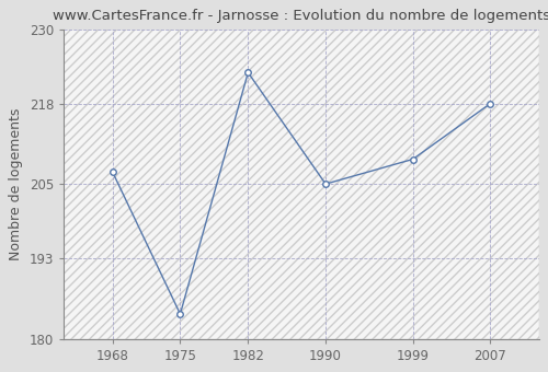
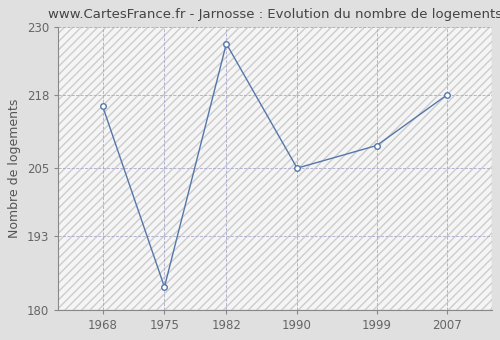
1968: 207 -> 216
1982: 223 -> 227
